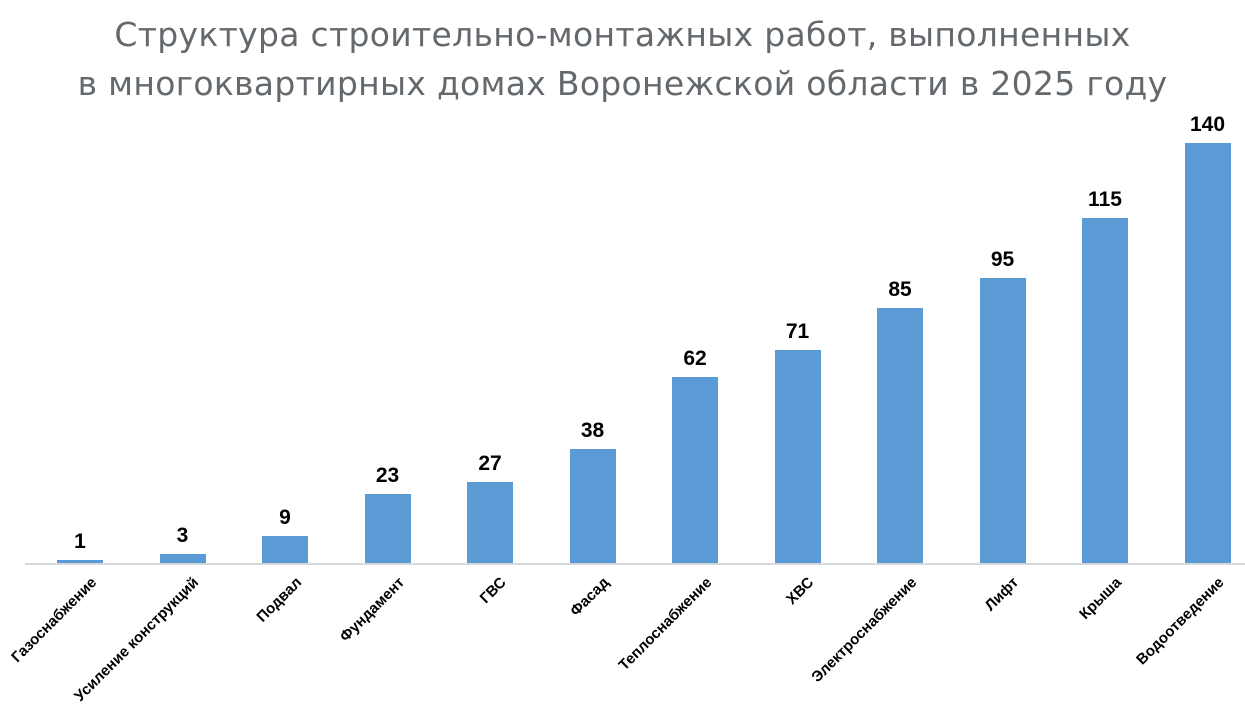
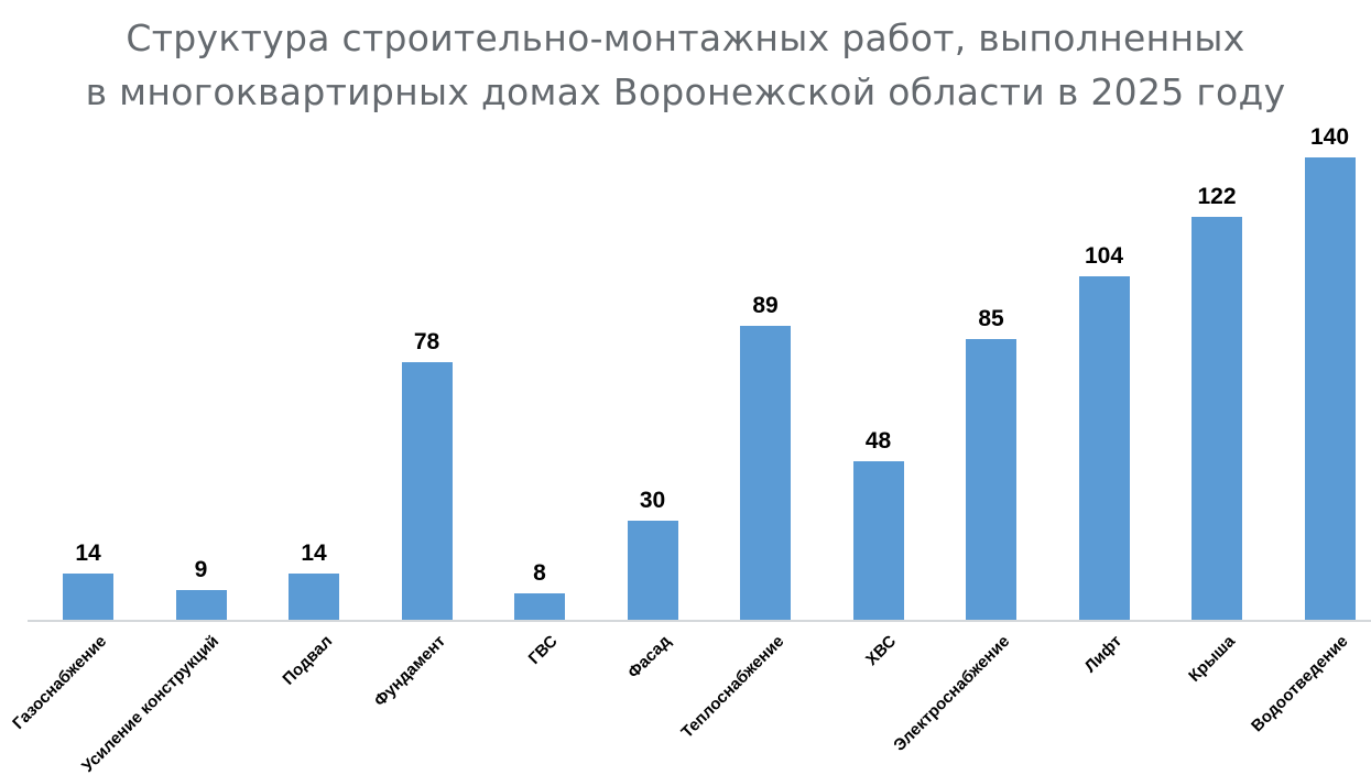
Газоснабжение: 1 -> 14
Усиление конструкций: 3 -> 9
Подвал: 9 -> 14
Фундамент: 23 -> 78
ГВС: 27 -> 8
Фасад: 38 -> 30
Теплоснабжение: 62 -> 89
ХВС: 71 -> 48
Лифт: 95 -> 104
Крыша: 115 -> 122
